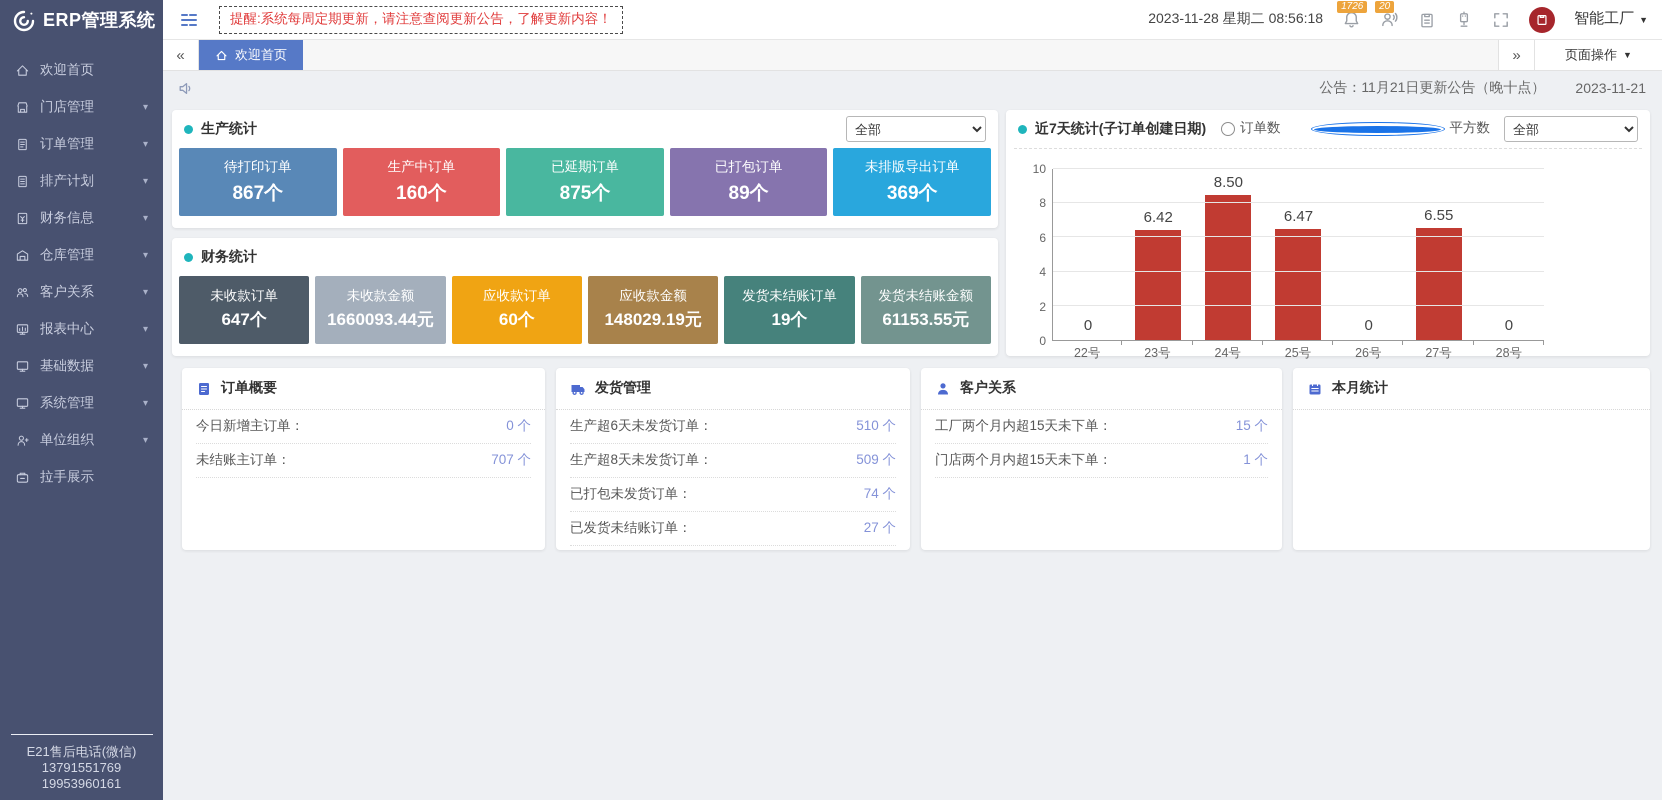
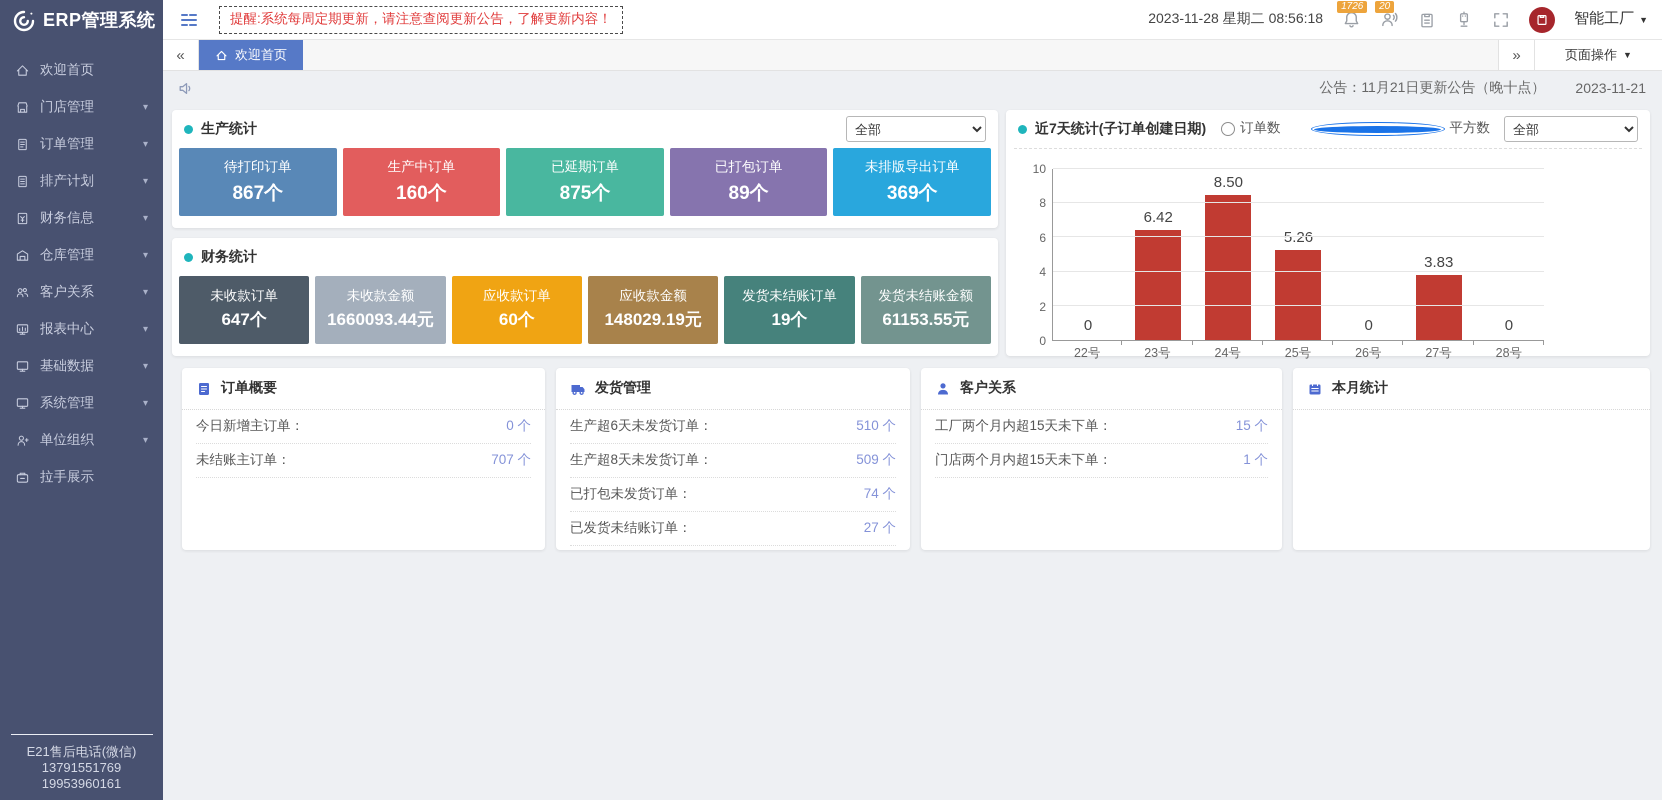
25号: 6.47 -> 5.26
27号: 6.55 -> 3.83
